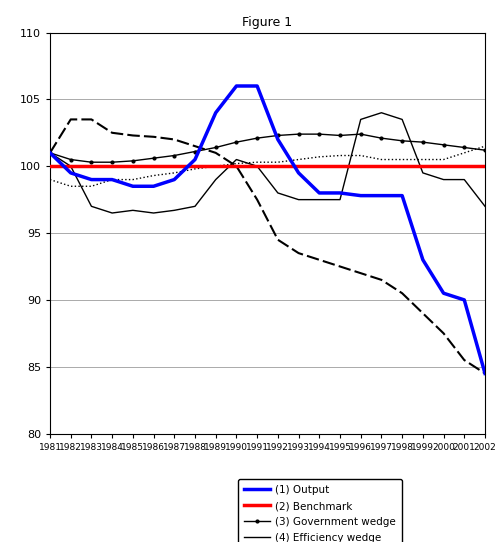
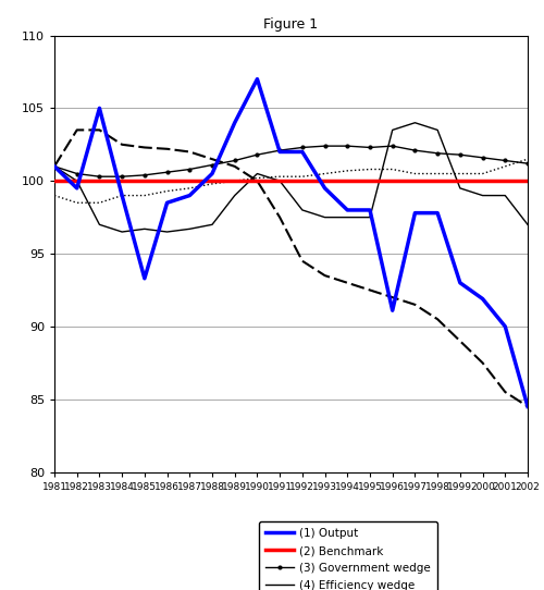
(1) Output/1983: 99.0 -> 105.0
(1) Output/1985: 98.5 -> 93.3
(1) Output/1990: 106.0 -> 107.0
(1) Output/1991: 106.0 -> 102.0
(1) Output/1996: 97.8 -> 91.1
(1) Output/2000: 90.5 -> 91.9
